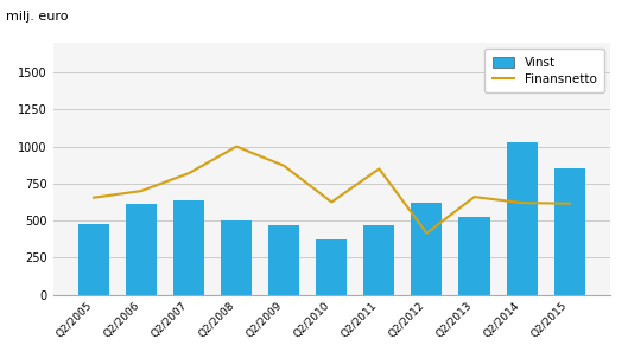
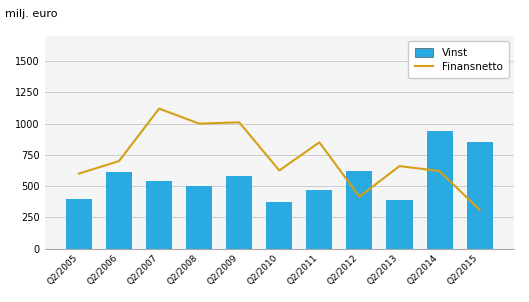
Vinst/Q2/2005: 480 -> 400
Finansnetto/Q2/2005: 660 -> 600
Vinst/Q2/2007: 640 -> 540
Finansnetto/Q2/2007: 820 -> 1120
Vinst/Q2/2009: 460 -> 580
Finansnetto/Q2/2009: 870 -> 1010
Vinst/Q2/2013: 520 -> 390
Vinst/Q2/2014: 1020 -> 940
Finansnetto/Q2/2015: 620 -> 310
